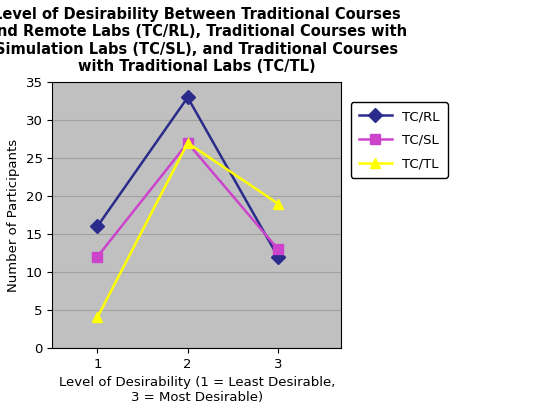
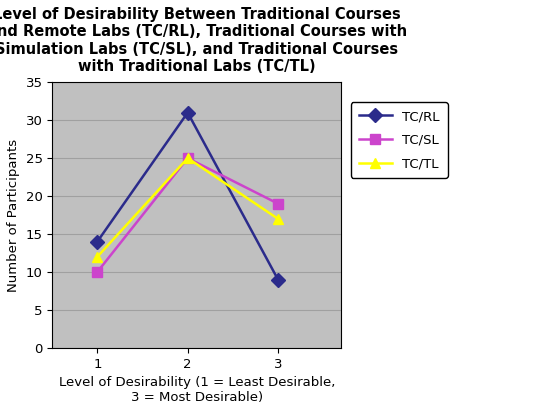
TC/RL/1: 16 -> 14
TC/SL/1: 12 -> 10
TC/TL/1: 4 -> 12
TC/RL/2: 33 -> 31
TC/SL/2: 27 -> 25
TC/TL/2: 27 -> 25
TC/RL/3: 12 -> 9
TC/SL/3: 13 -> 19
TC/TL/3: 19 -> 17
